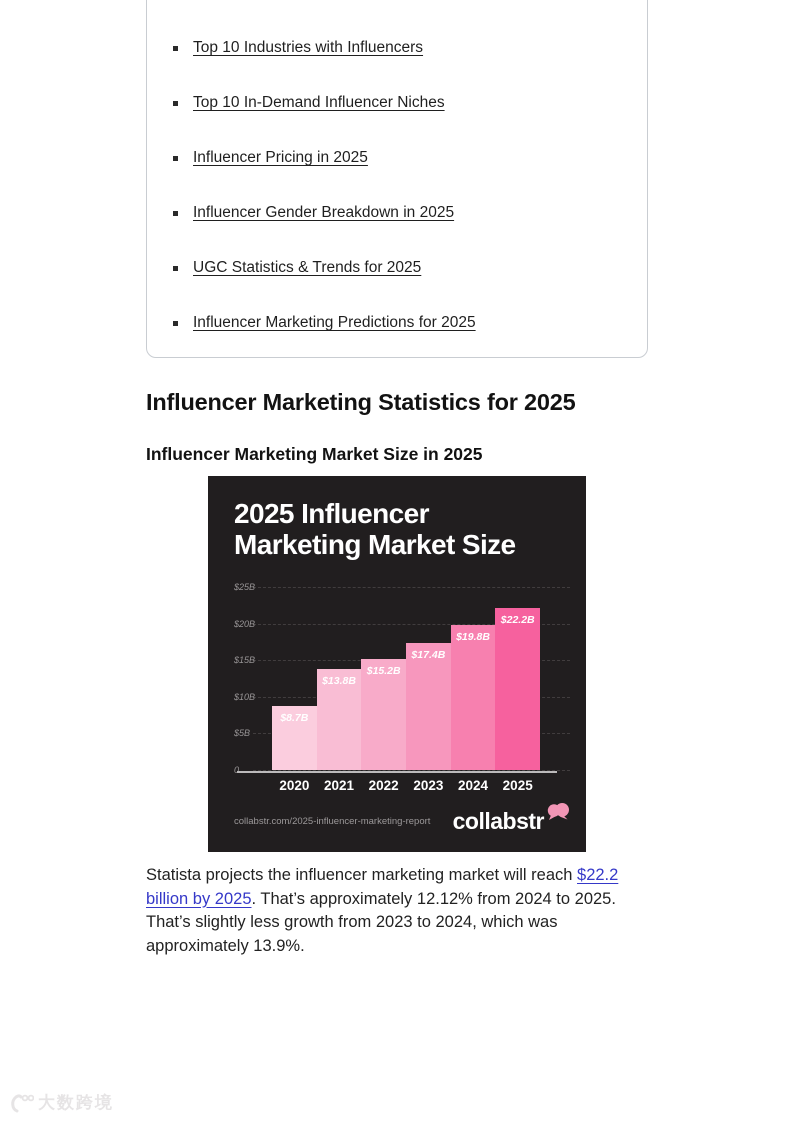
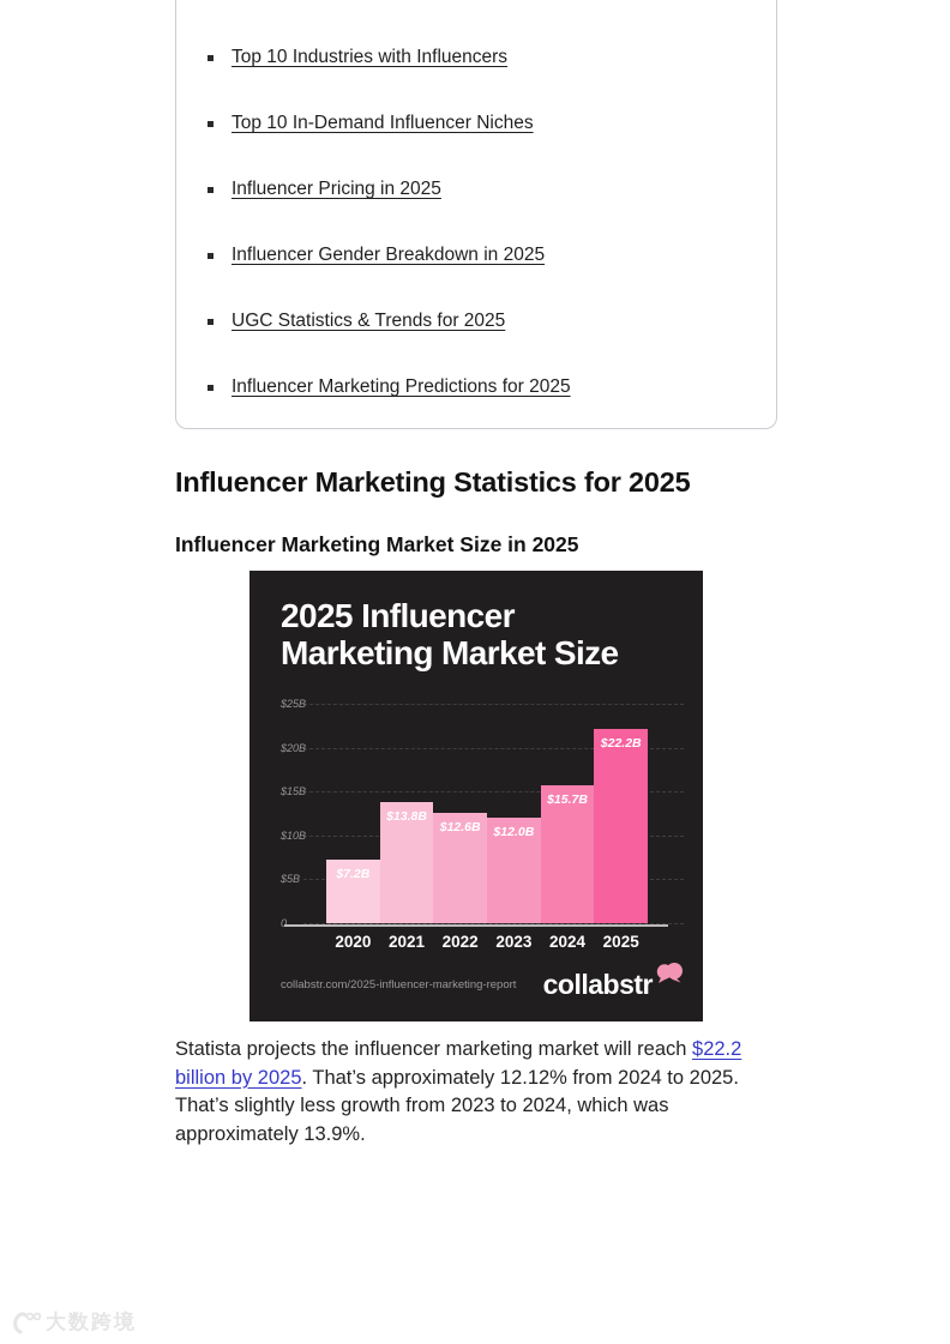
2020: $8.7B -> $7.2B
2022: $15.2B -> $12.6B
2023: $17.4B -> $12.0B
2024: $19.8B -> $15.7B
